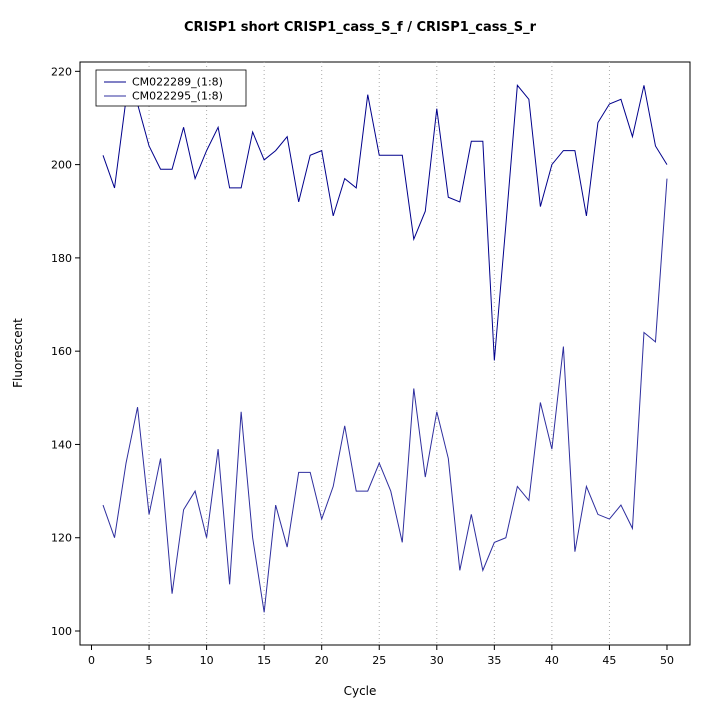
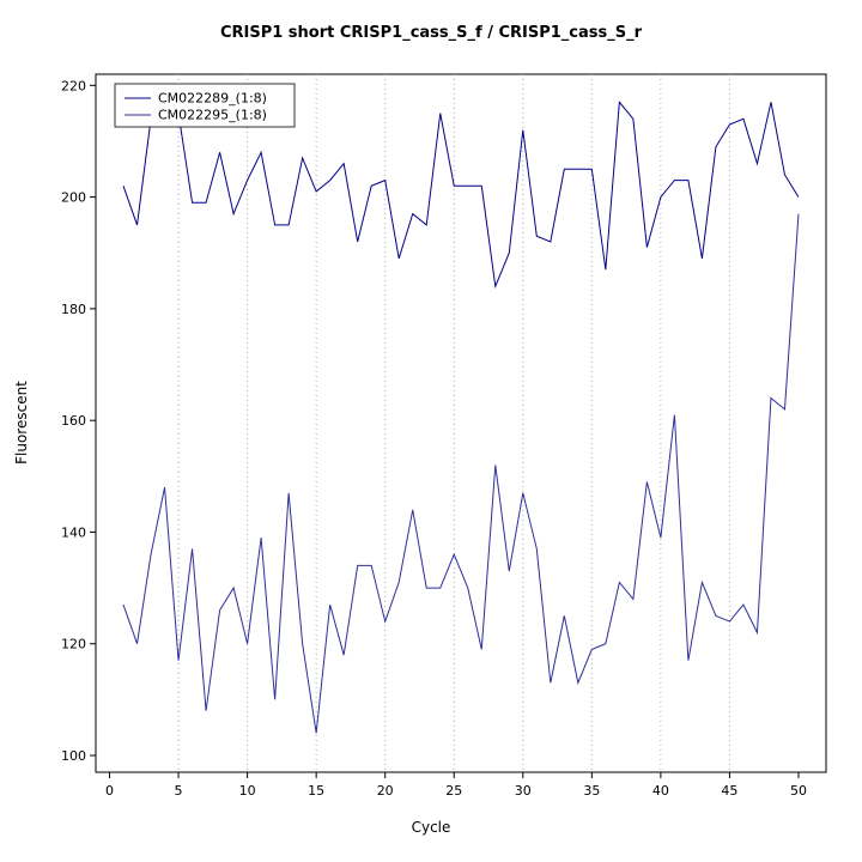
CM022289_(1:8)/5: 204 -> 215
CM022295_(1:8)/5: 125 -> 117
CM022289_(1:8)/35: 158 -> 205
